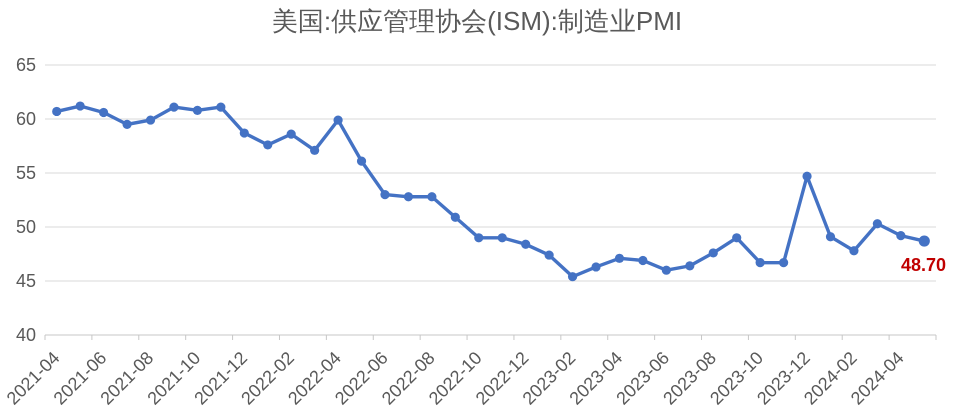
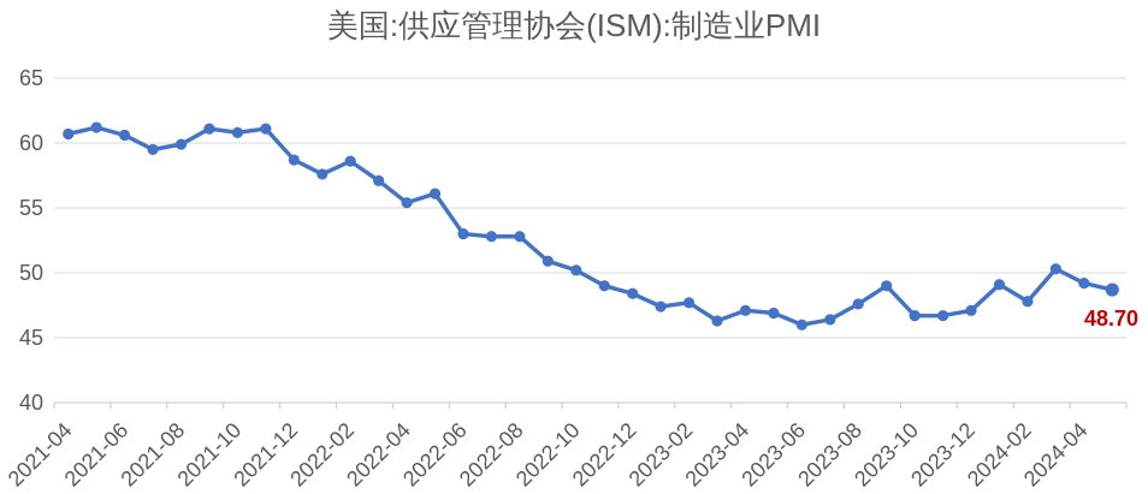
2022-04: 59.9 -> 55.4
2022-10: 49.0 -> 50.2
2023-02: 45.4 -> 47.7
2023-12: 54.7 -> 47.1
